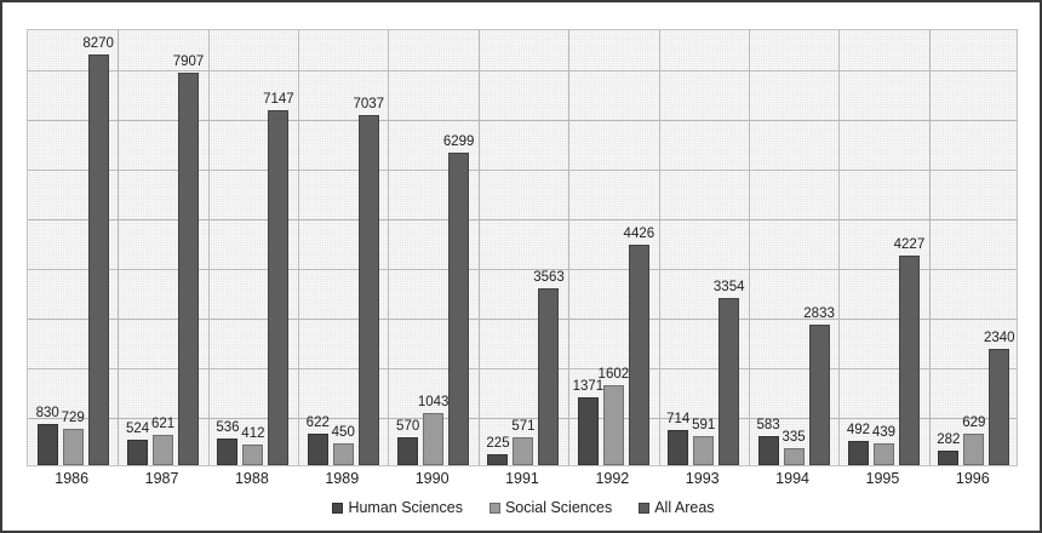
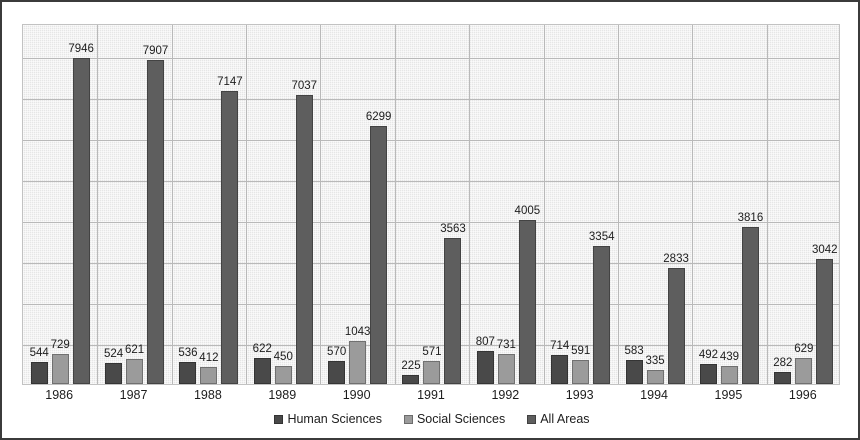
Human Sciences/1986: 830 -> 544
All Areas/1986: 8270 -> 7946
Human Sciences/1992: 1371 -> 807
Social Sciences/1992: 1602 -> 731
All Areas/1992: 4426 -> 4005
All Areas/1995: 4227 -> 3816
All Areas/1996: 2340 -> 3042
